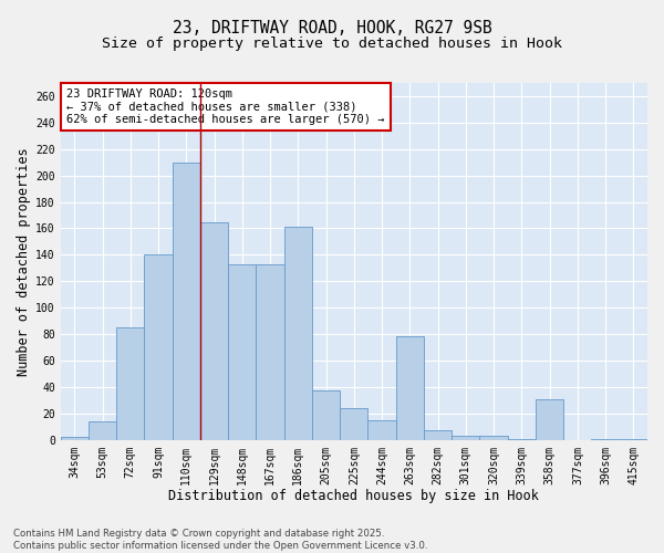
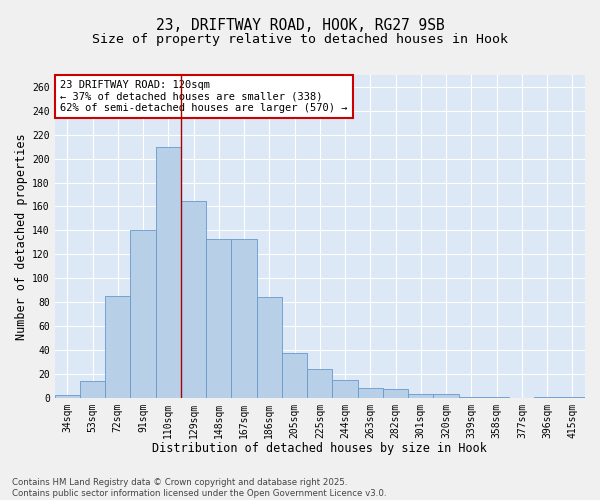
186sqm: 161 -> 84
263sqm: 78 -> 8
358sqm: 31 -> 1
